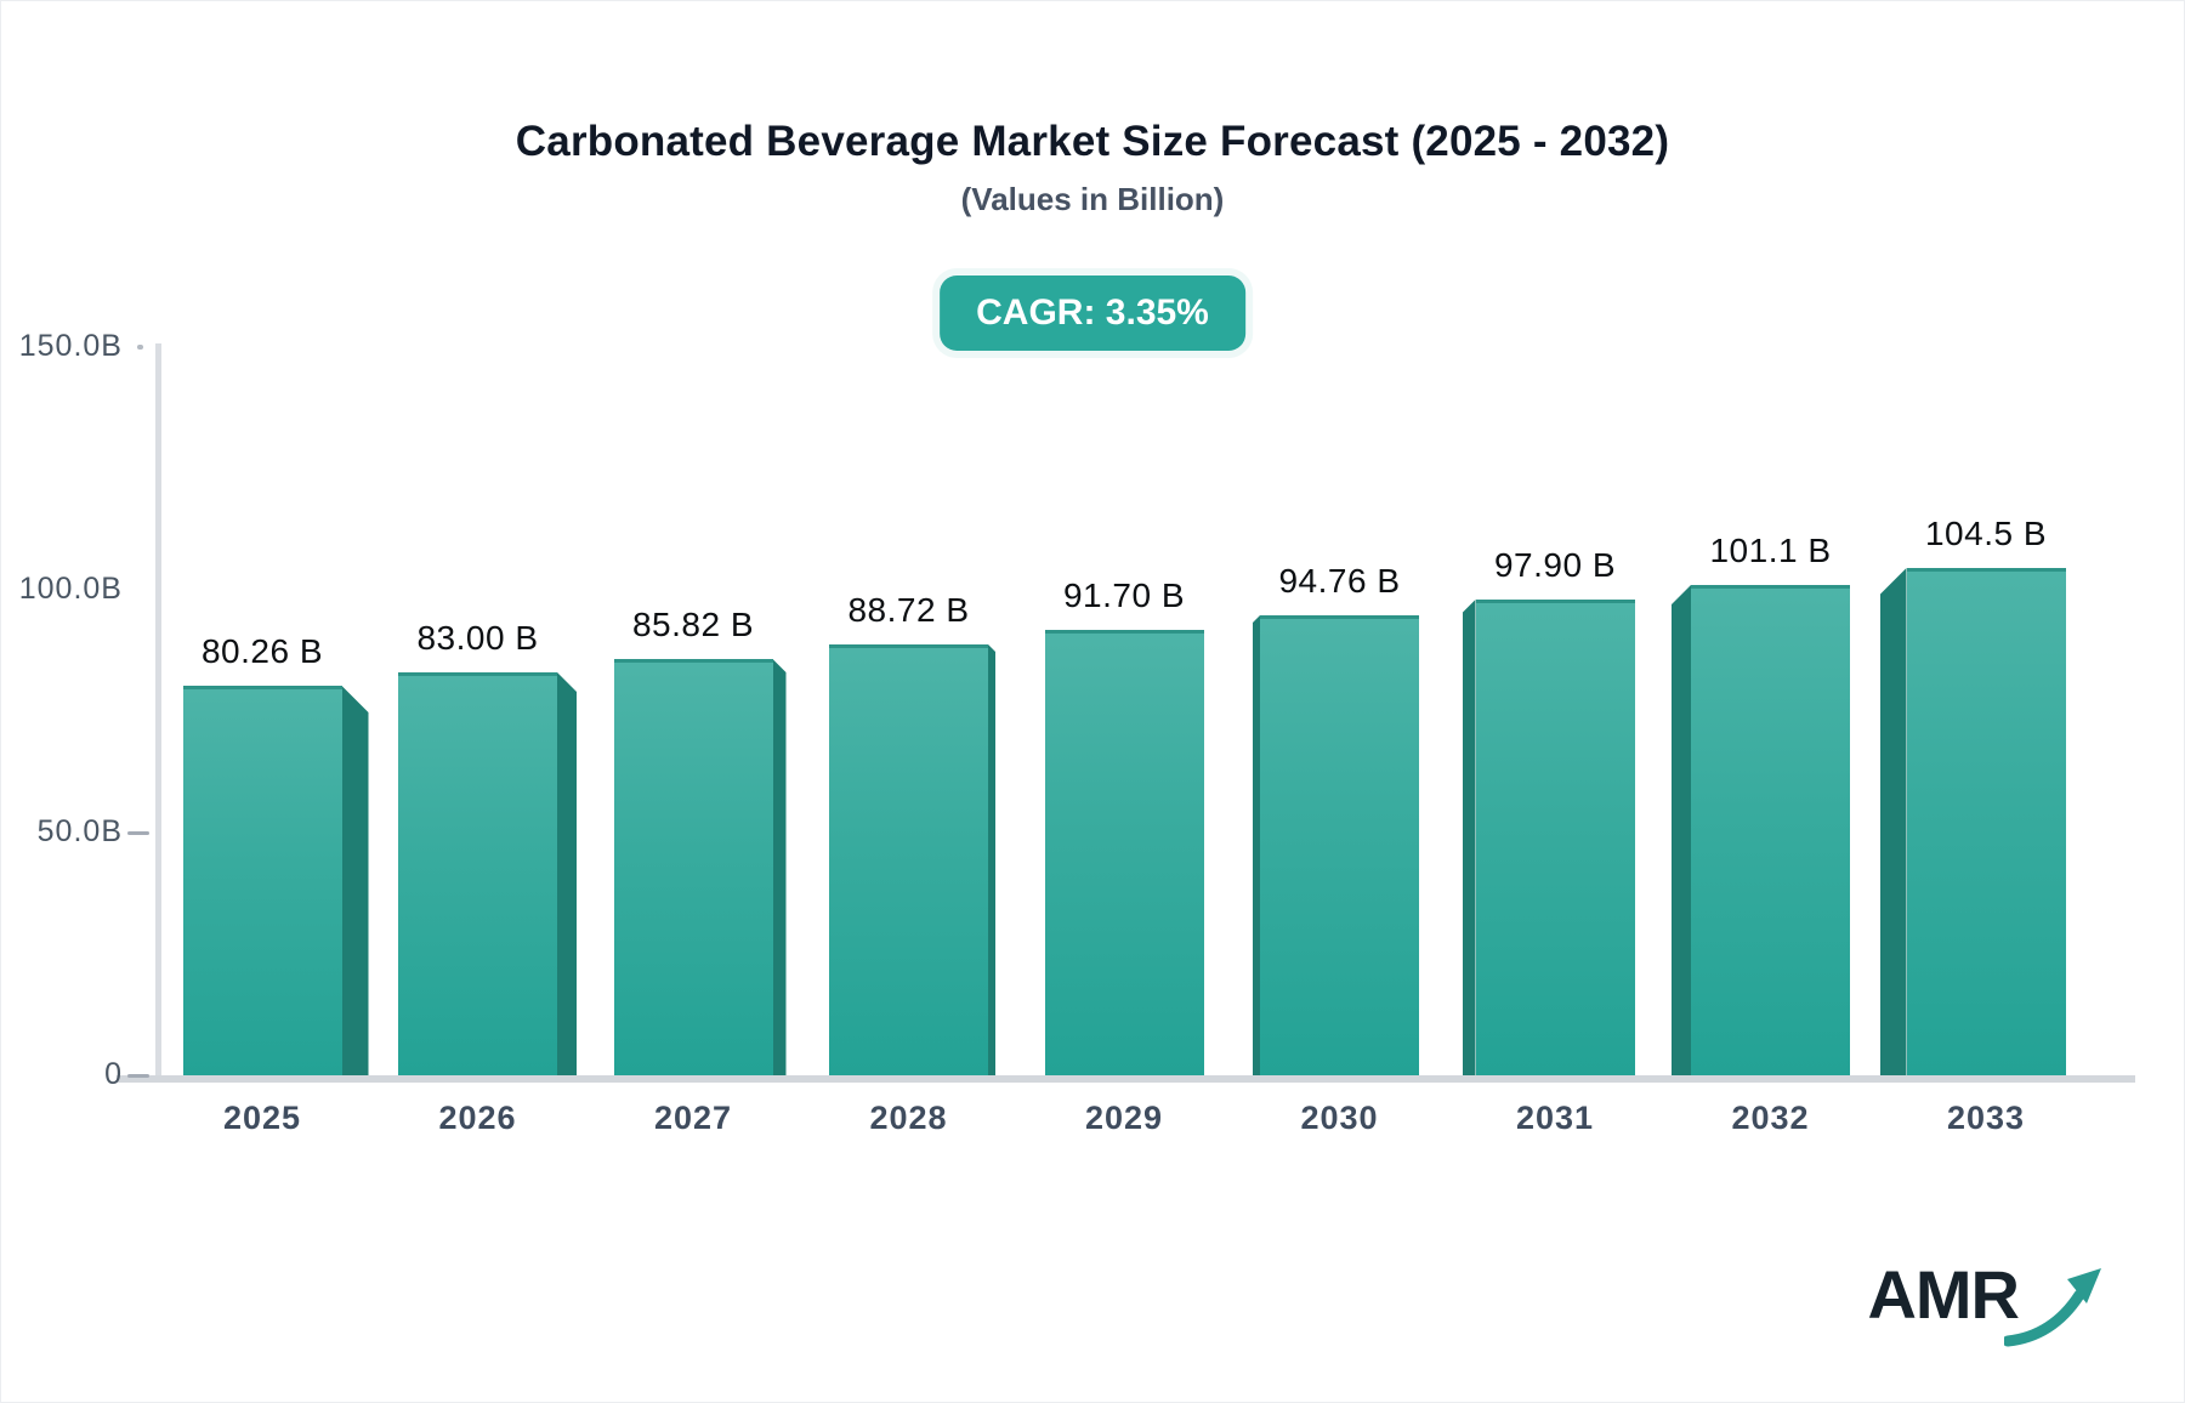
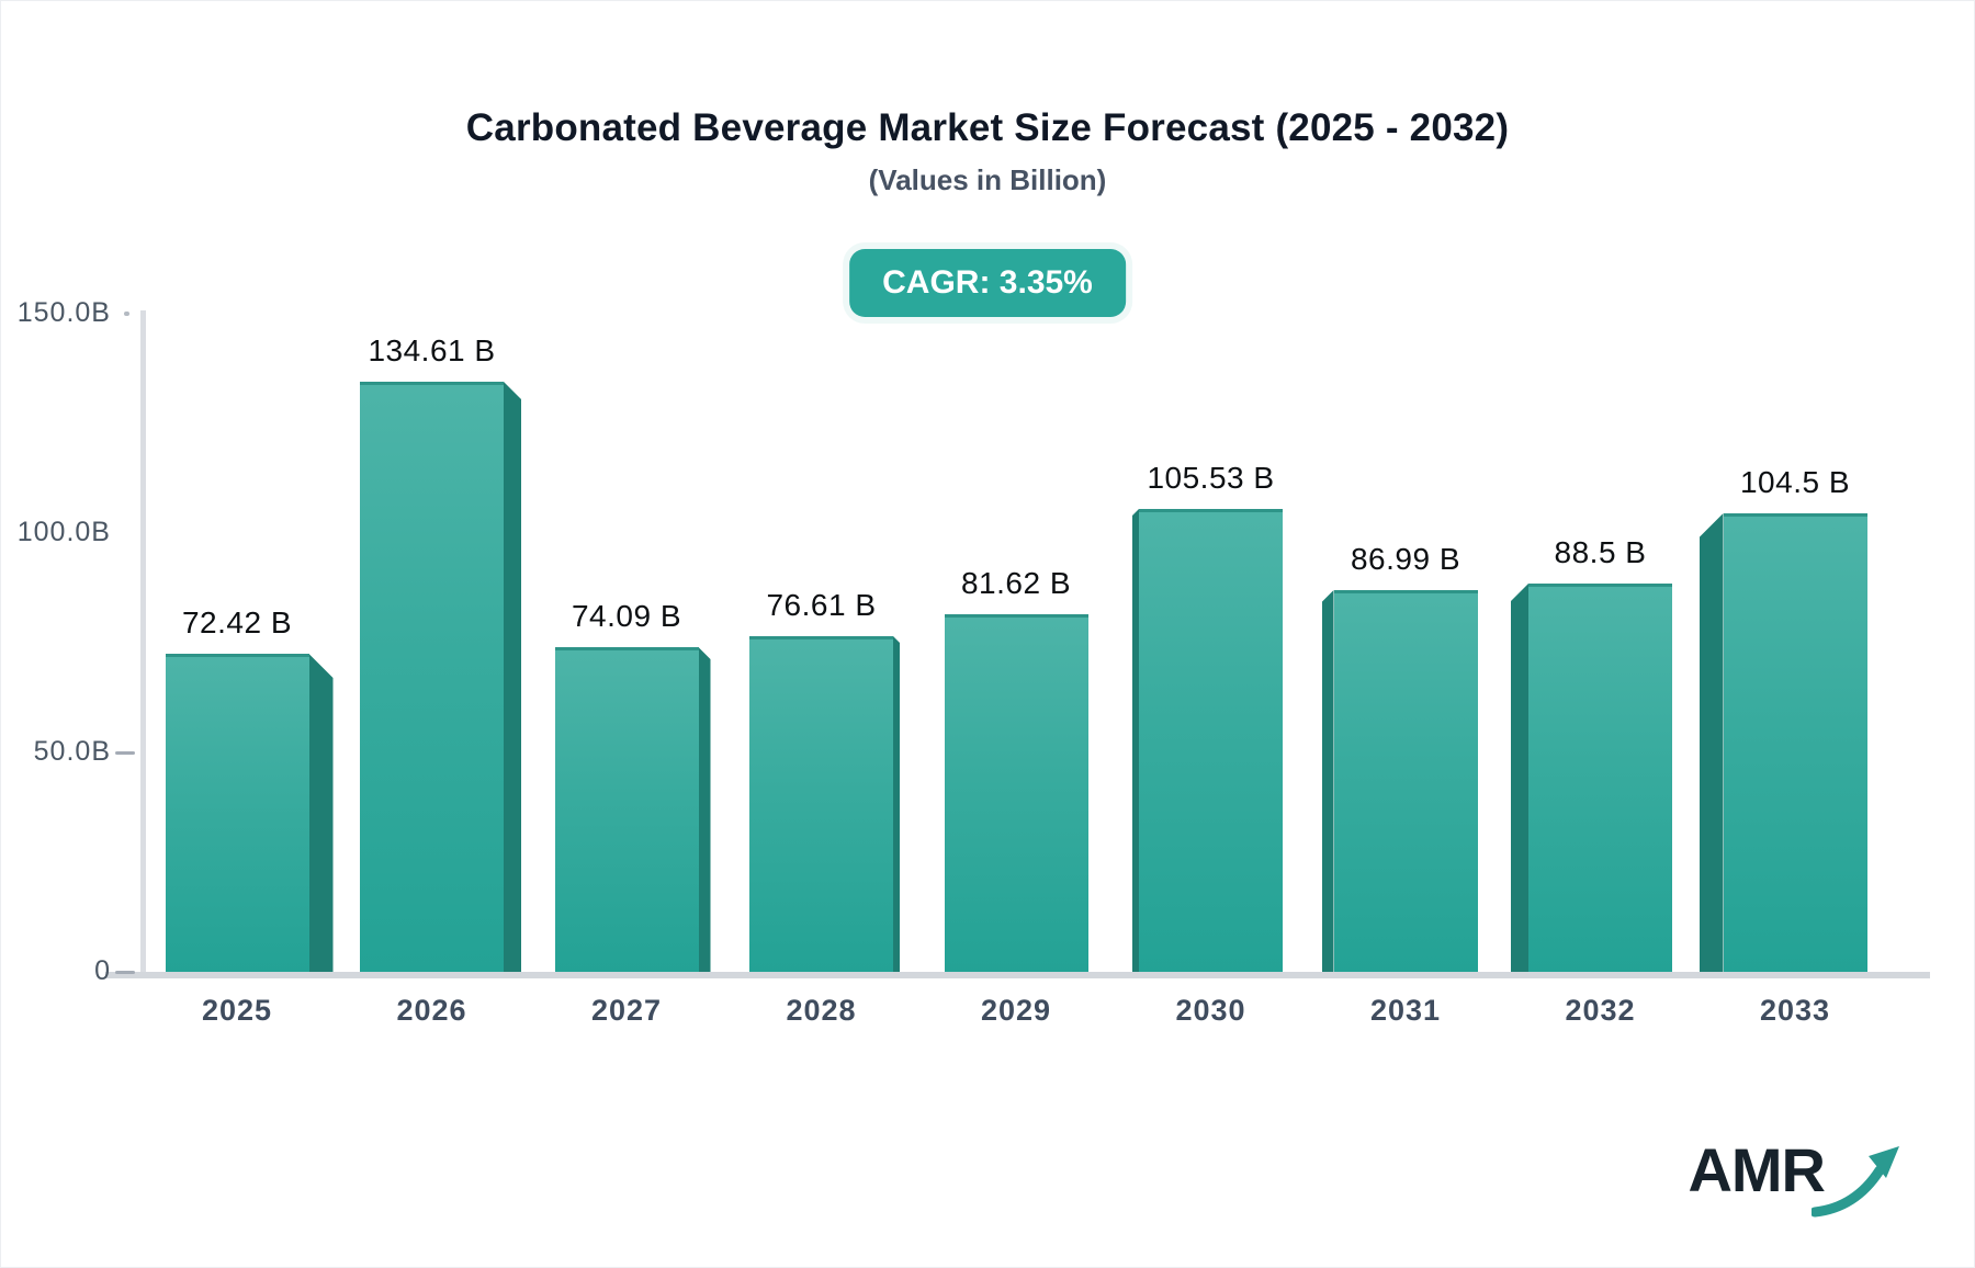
2025: 80.26 -> 72.42
2026: 83.00 -> 134.61
2027: 85.82 -> 74.09
2028: 88.72 -> 76.61
2029: 91.70 -> 81.62
2030: 94.76 -> 105.53
2031: 97.90 -> 86.99
2032: 101.1 -> 88.5
